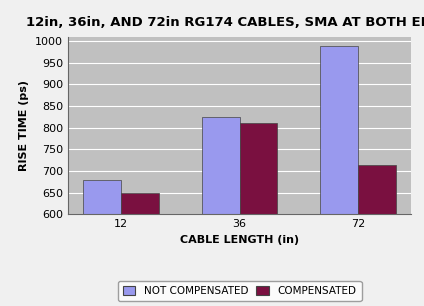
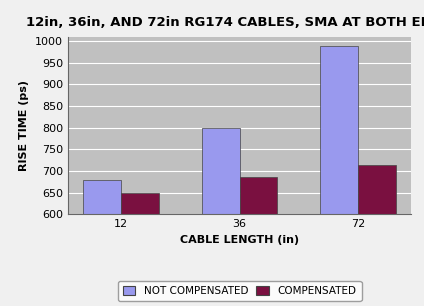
NOT COMPENSATED/36: 825 -> 800
COMPENSATED/36: 810 -> 685
